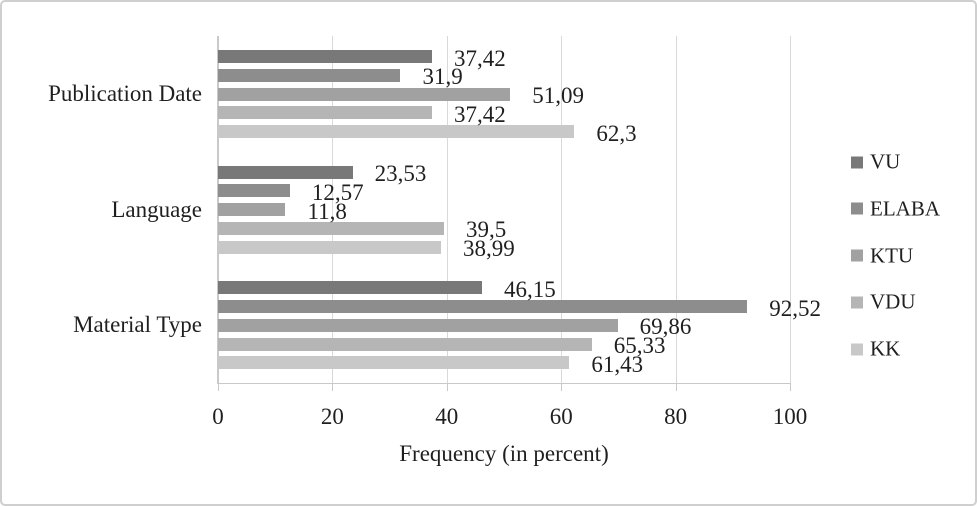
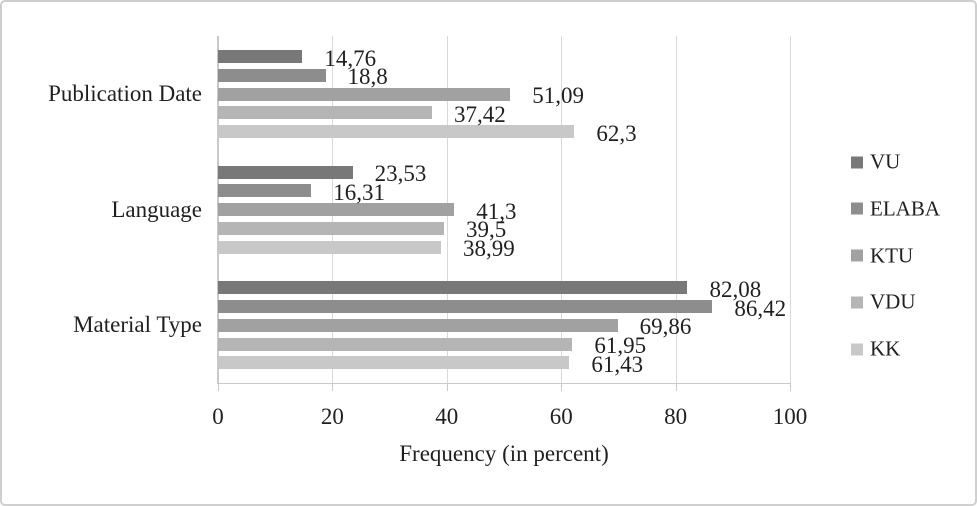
VU/Publication Date: 37,42 -> 14,76
ELABA/Publication Date: 31,9 -> 18,8
ELABA/Language: 12,57 -> 16,31
KTU/Language: 11,8 -> 41,3
VU/Material Type: 46,15 -> 82,08
ELABA/Material Type: 92,52 -> 86,42
VDU/Material Type: 65,33 -> 61,95
